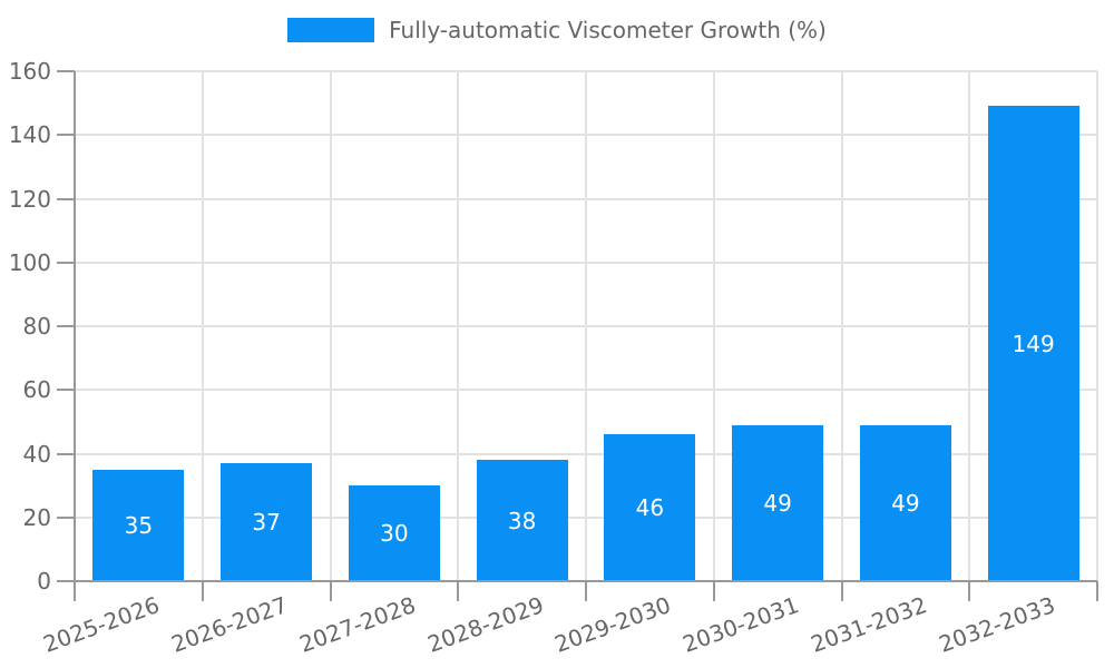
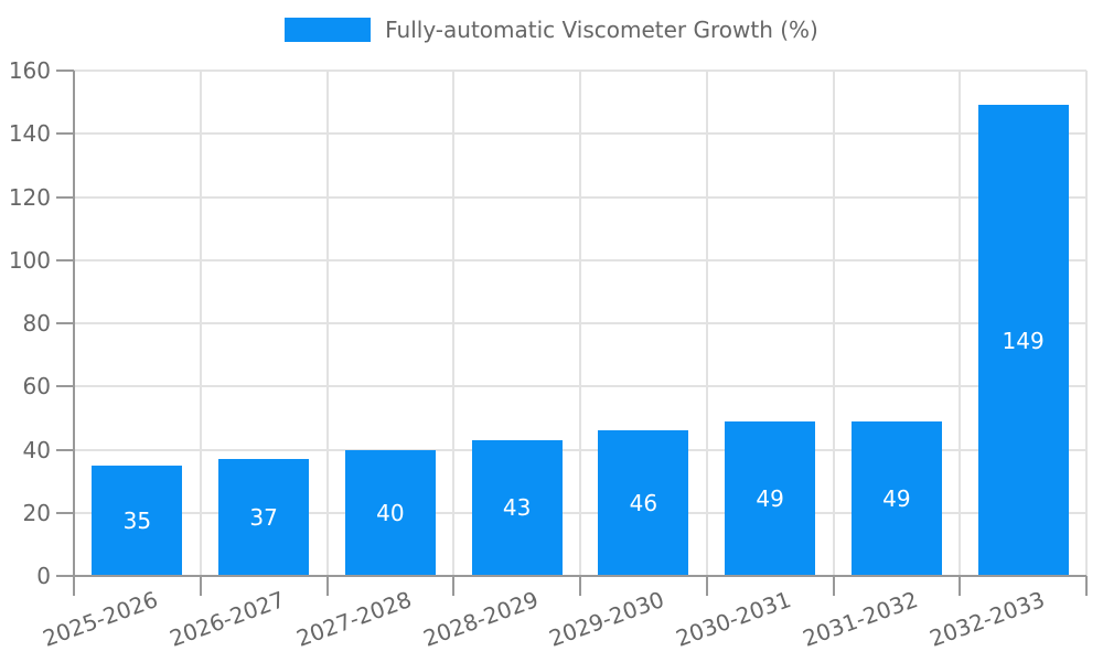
2027-2028: 30 -> 40
2028-2029: 38 -> 43
